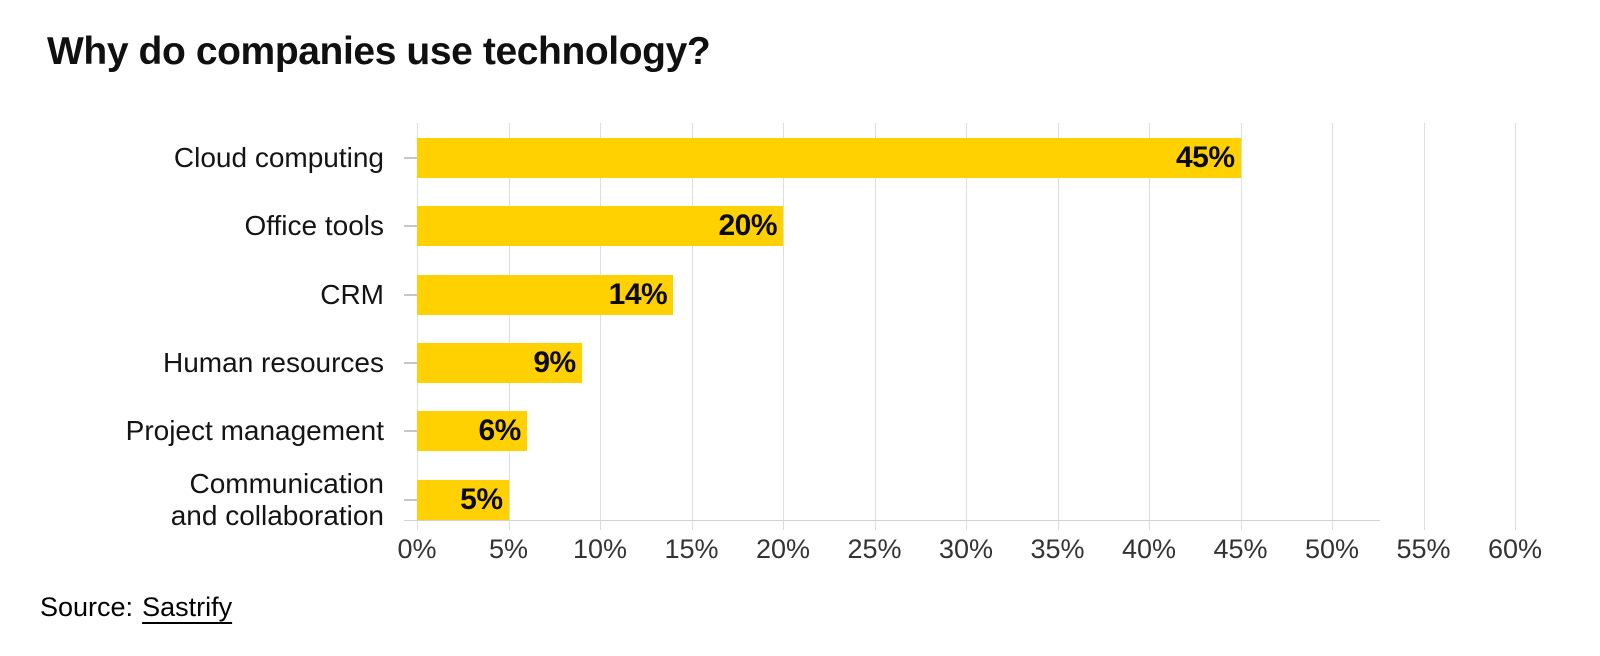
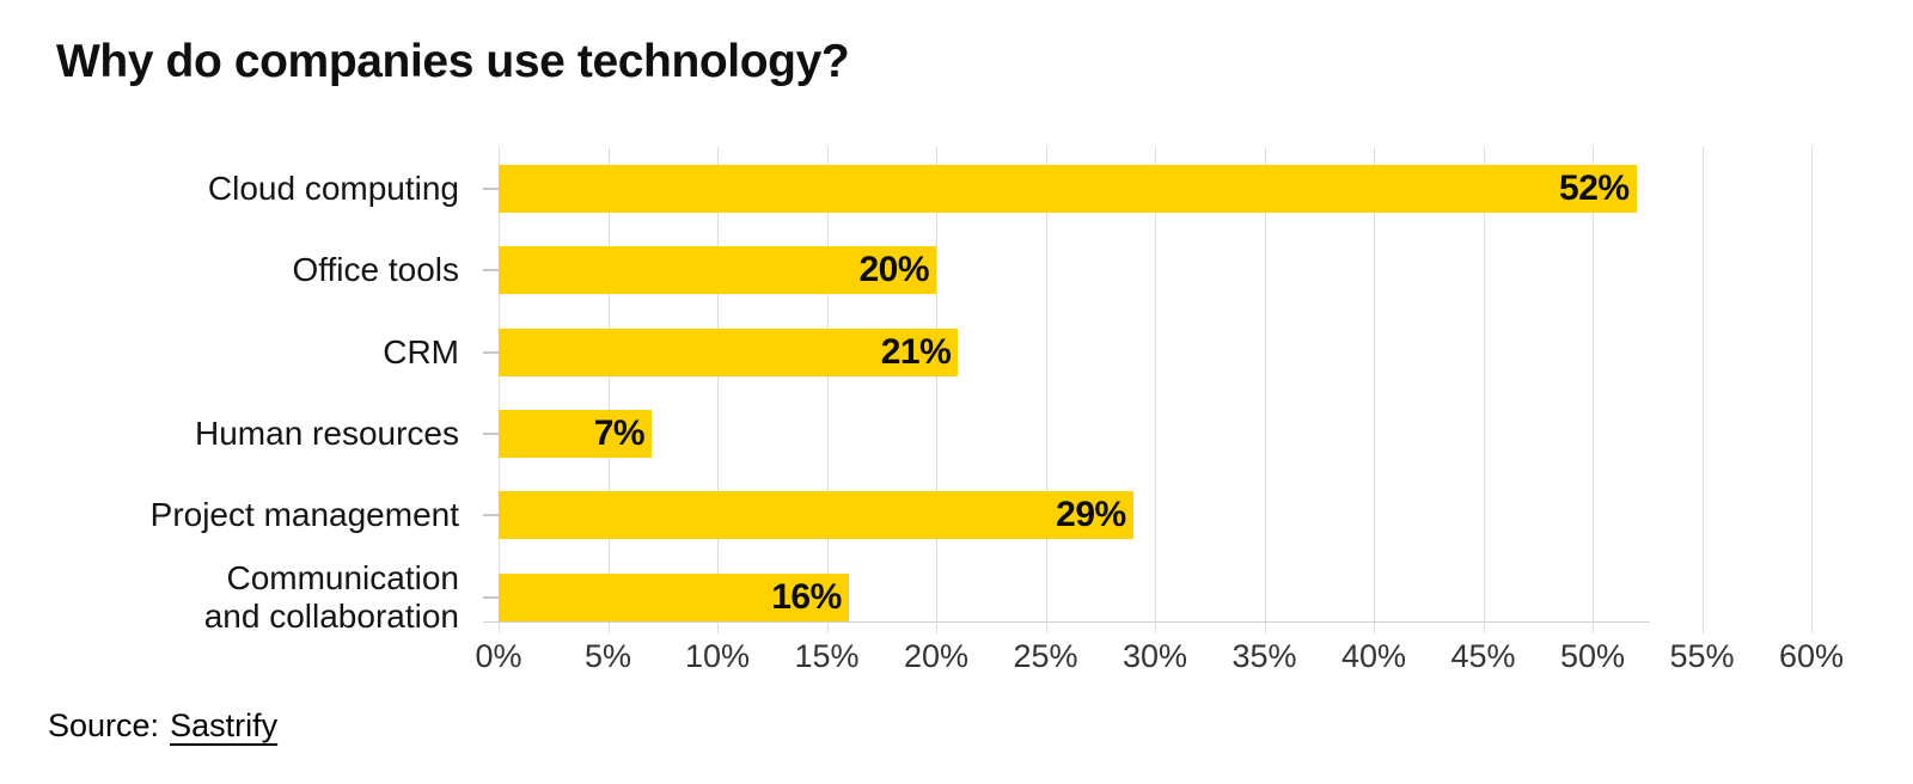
Cloud computing: 45% -> 52%
CRM: 14% -> 21%
Human resources: 9% -> 7%
Project management: 6% -> 29%
Communication and collaboration: 5% -> 16%
